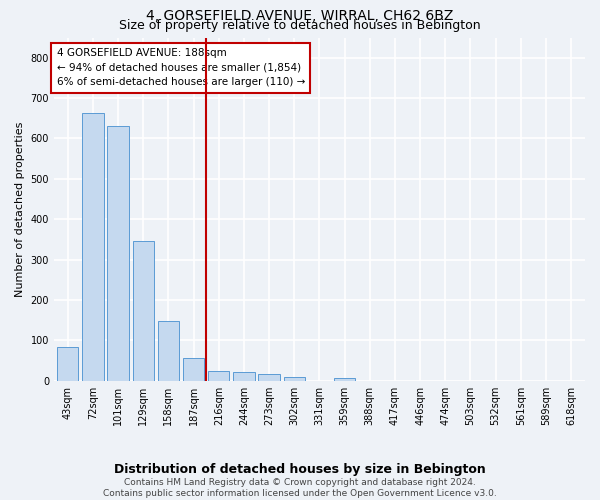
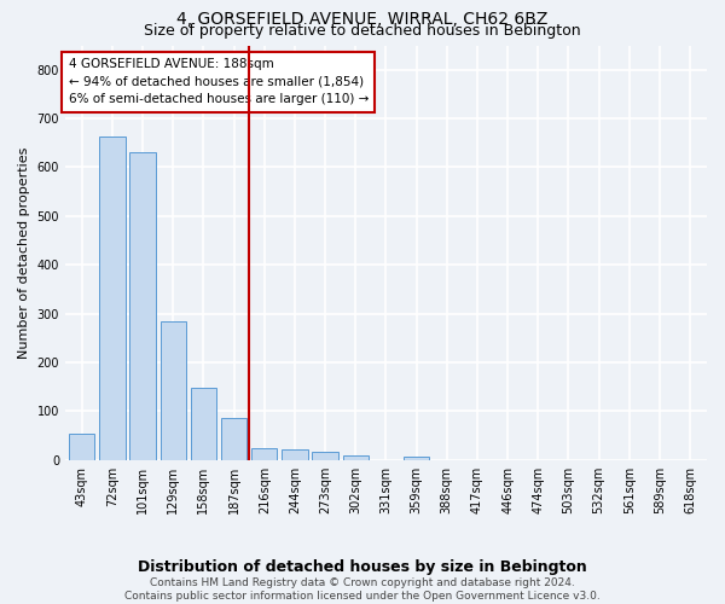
43sqm: 83 -> 55
129sqm: 347 -> 285
187sqm: 57 -> 85
